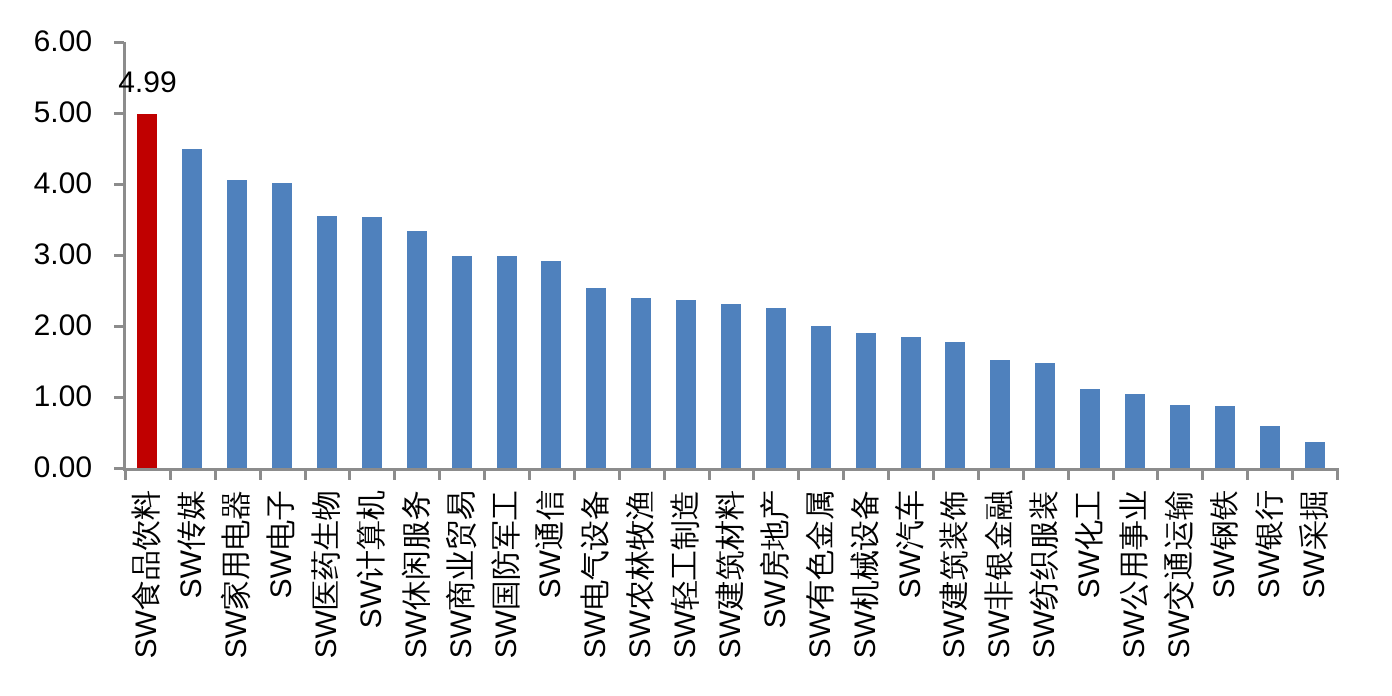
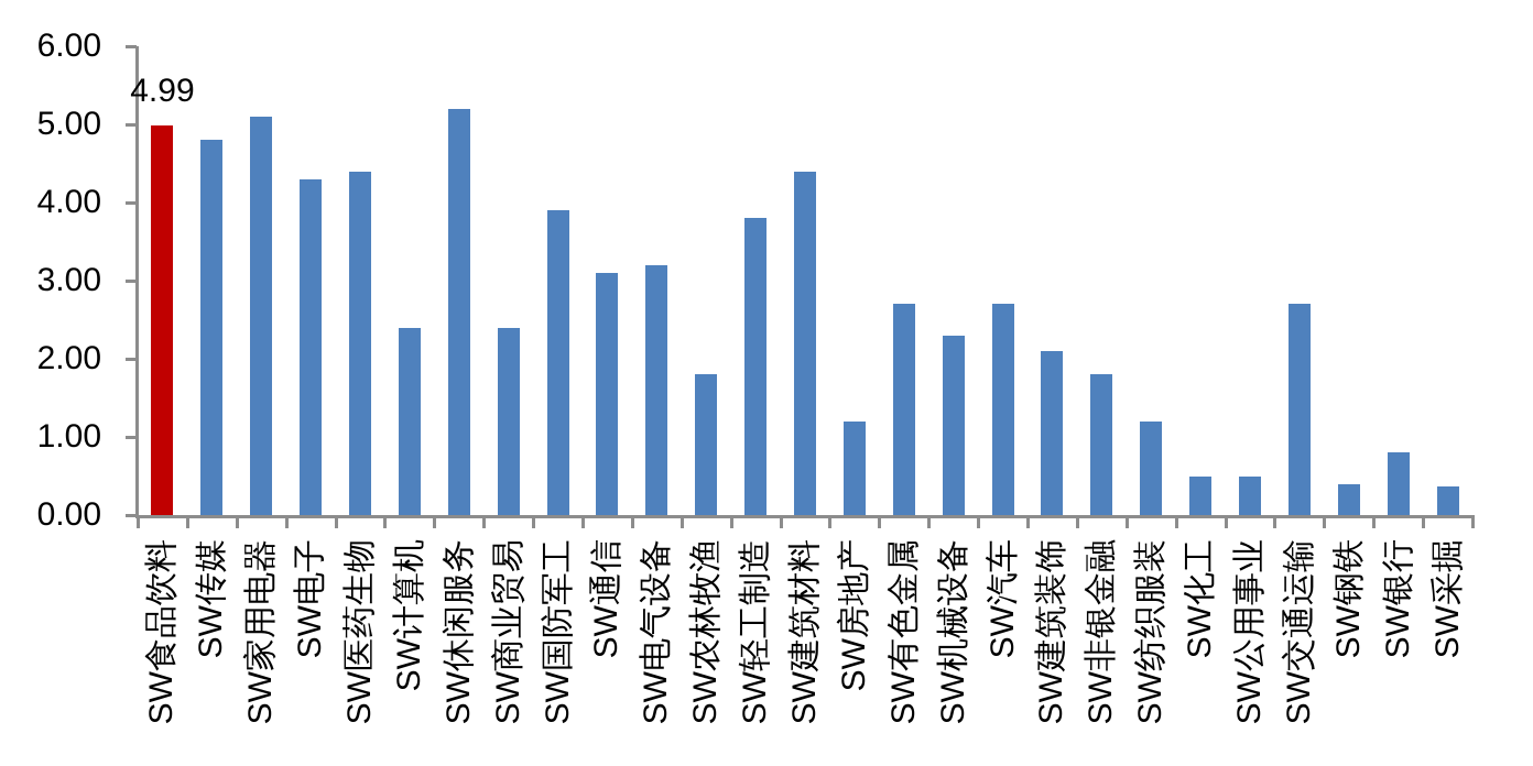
SW传媒: 4.5 -> 4.8
SW家用电器: 4.1 -> 5.1
SW电子: 4.0 -> 4.3
SW医药生物: 3.5 -> 4.4
SW计算机: 3.5 -> 2.4
SW休闲服务: 3.3 -> 5.2
SW商业贸易: 3.0 -> 2.4
SW国防军工: 3.0 -> 3.9
SW通信: 2.9 -> 3.1
SW电气设备: 2.5 -> 3.2
SW农林牧渔: 2.4 -> 1.8
SW轻工制造: 2.4 -> 3.8
SW建筑材料: 2.3 -> 4.4
SW房地产: 2.2 -> 1.2
SW有色金属: 2.0 -> 2.7
SW机械设备: 1.9 -> 2.3
SW汽车: 1.9 -> 2.7
SW建筑装饰: 1.8 -> 2.1
SW非银金融: 1.5 -> 1.8
SW纺织服装: 1.5 -> 1.2
SW化工: 1.1 -> 0.5
SW公用事业: 1.0 -> 0.5
SW交通运输: 0.9 -> 2.7
SW钢铁: 0.9 -> 0.4
SW银行: 0.6 -> 0.8
